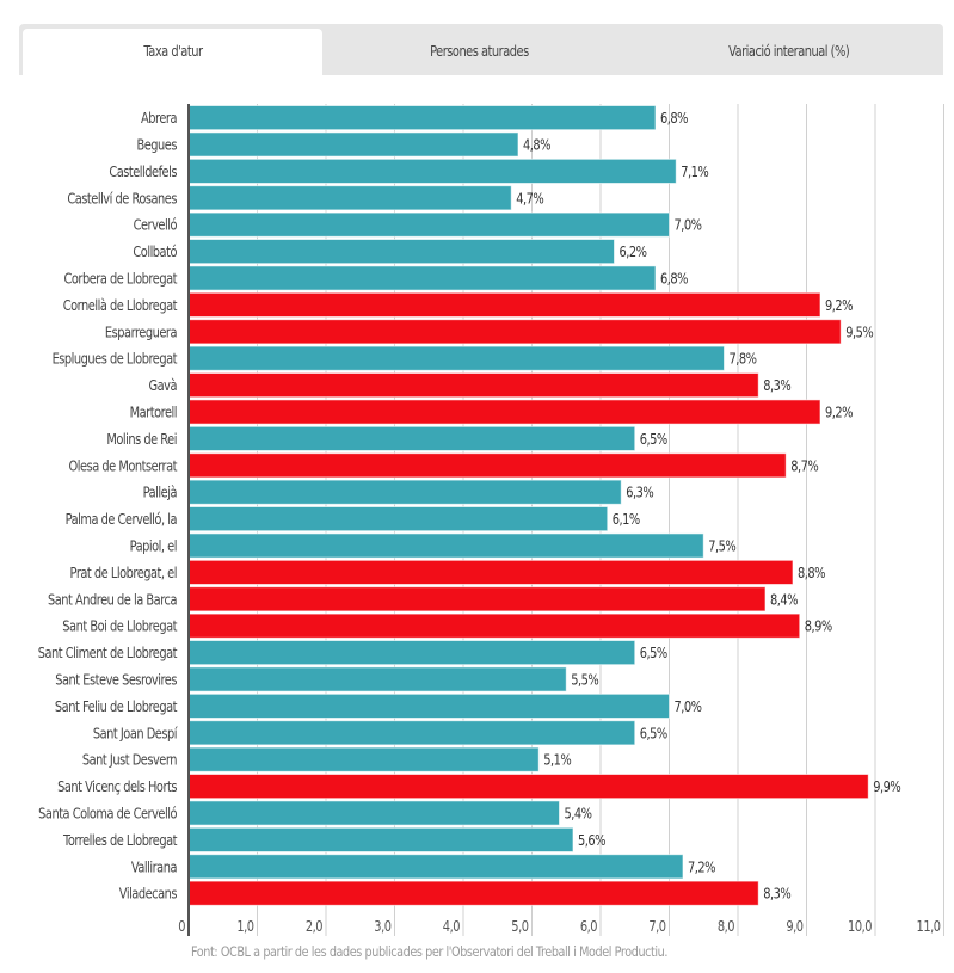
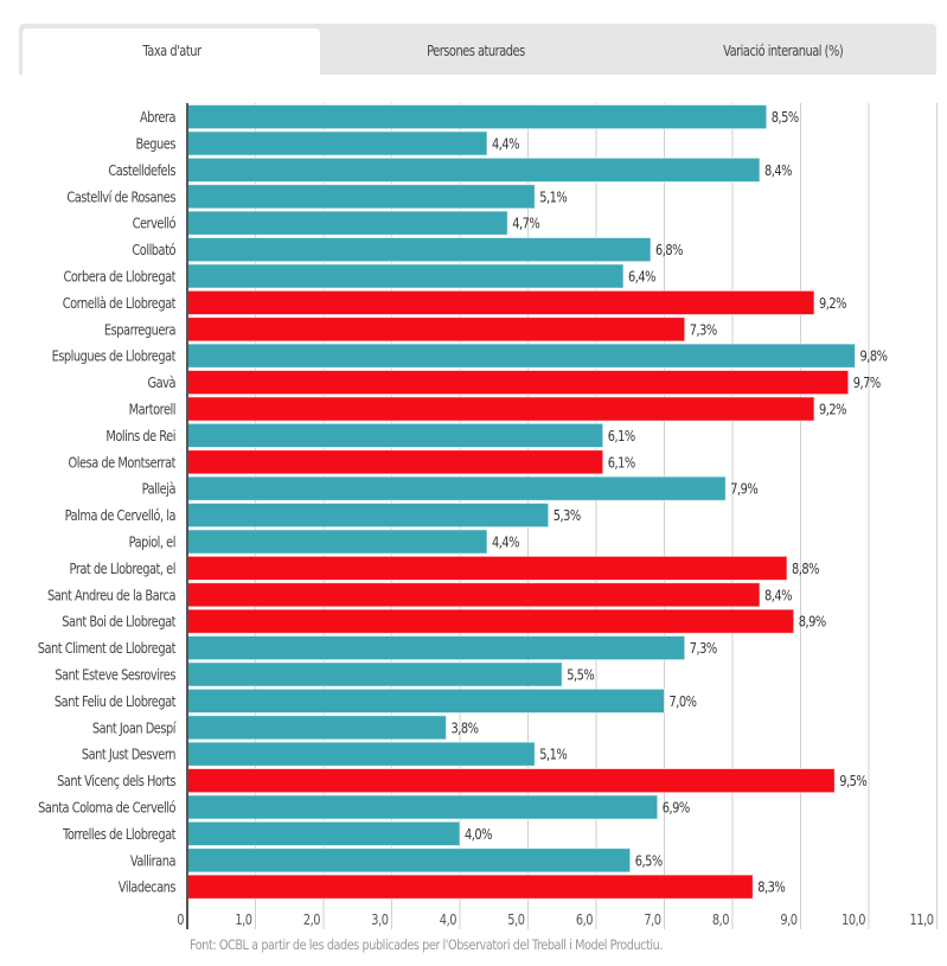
Abrera: 6,8% -> 8,5%
Begues: 4,8% -> 4,4%
Castelldefels: 7,1% -> 8,4%
Castellví de Rosanes: 4,7% -> 5,1%
Cervelló: 7,0% -> 4,7%
Collbató: 6,2% -> 6,8%
Corbera de Llobregat: 6,8% -> 6,4%
Esparreguera: 9,5% -> 7,3%
Esplugues de Llobregat: 7,8% -> 9,8%
Gavà: 8,3% -> 9,7%
Molins de Rei: 6,5% -> 6,1%
Olesa de Montserrat: 8,7% -> 6,1%
Pallejà: 6,3% -> 7,9%
Palma de Cervelló, la: 6,1% -> 5,3%
Papiol, el: 7,5% -> 4,4%
Sant Climent de Llobregat: 6,5% -> 7,3%
Sant Joan Despí: 6,5% -> 3,8%
Sant Vicenç dels Horts: 9,9% -> 9,5%
Santa Coloma de Cervelló: 5,4% -> 6,9%
Torrelles de Llobregat: 5,6% -> 4,0%
Vallirana: 7,2% -> 6,5%
